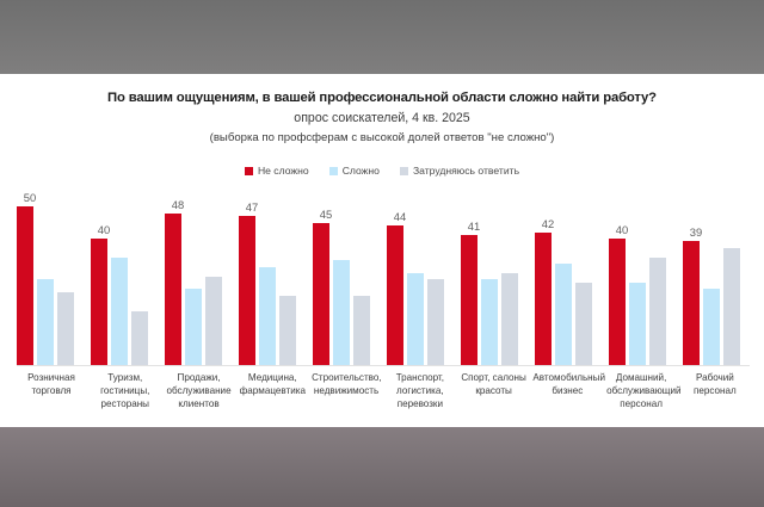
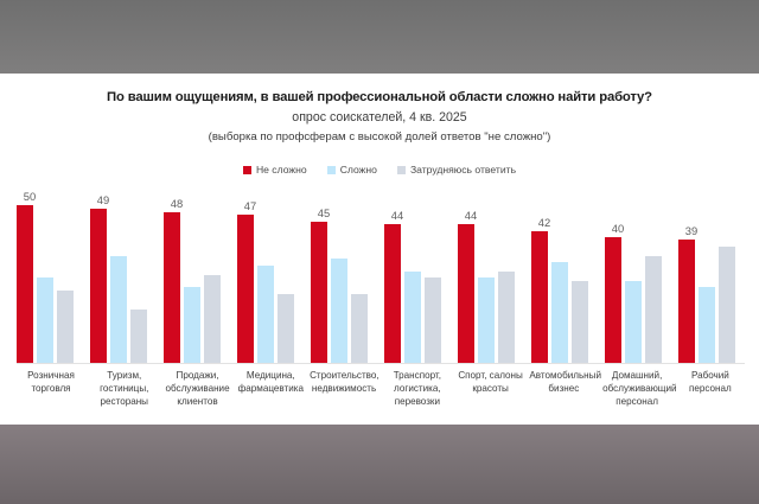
Не сложно/Туризм, гостиницы, рестораны: 40 -> 49
Не сложно/Спорт, салоны красоты: 41 -> 44
